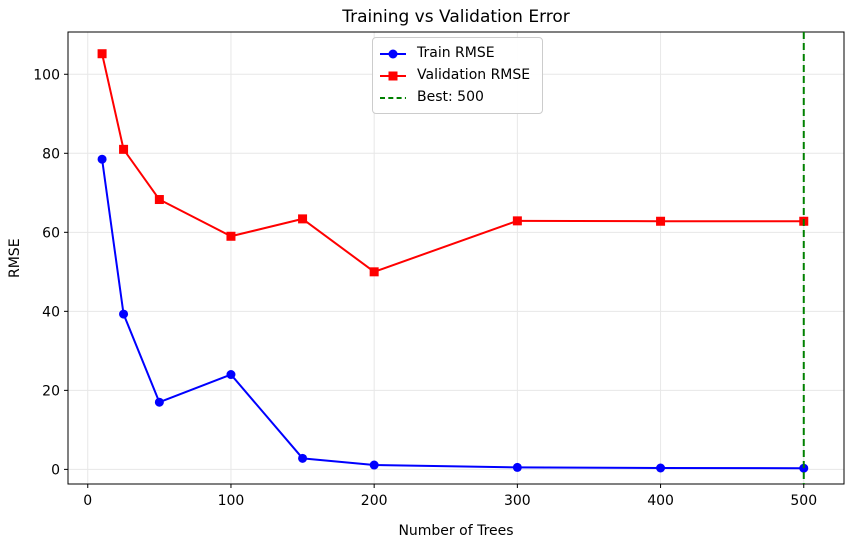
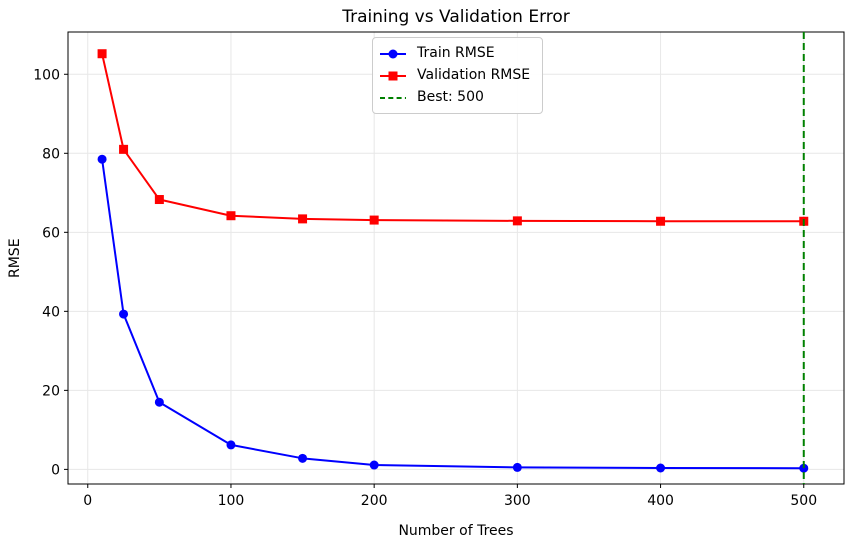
Train RMSE/100: 24 -> 6
Validation RMSE/100: 59 -> 64
Validation RMSE/200: 50 -> 63
